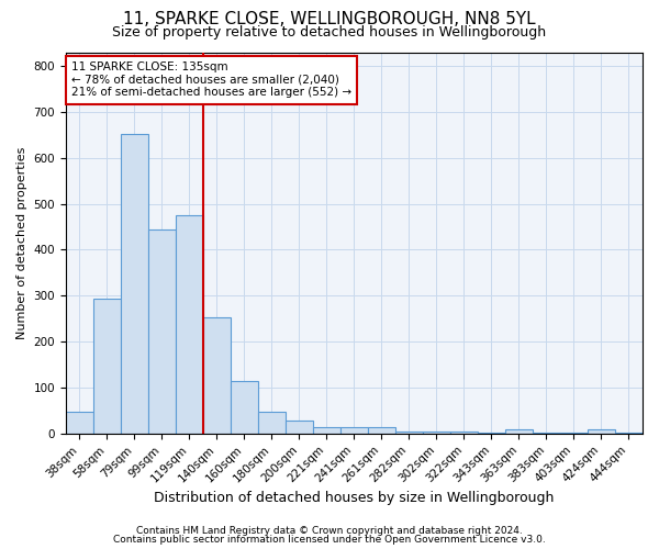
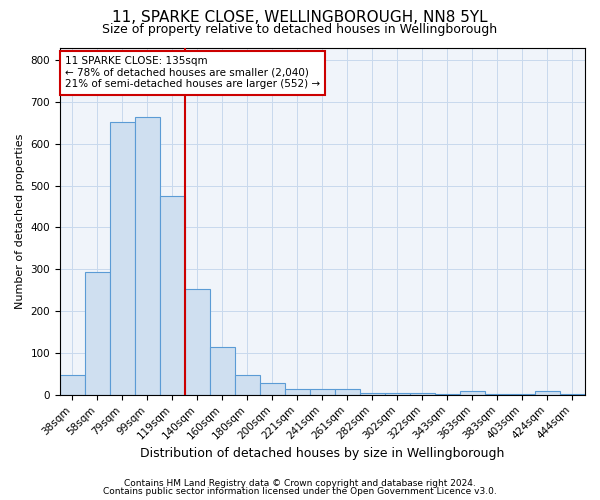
99sqm: 445 -> 665
